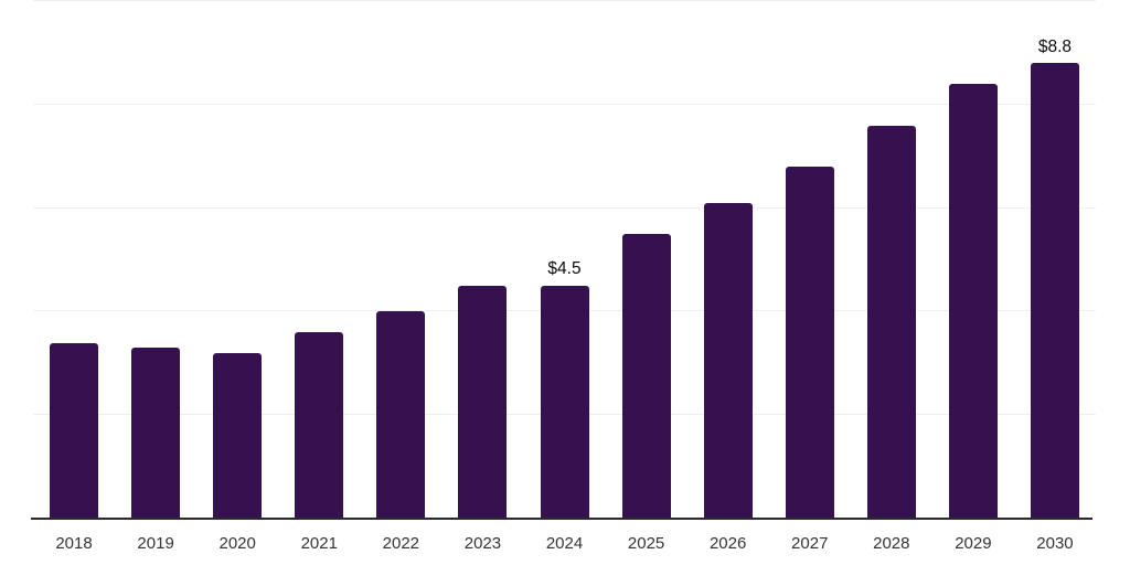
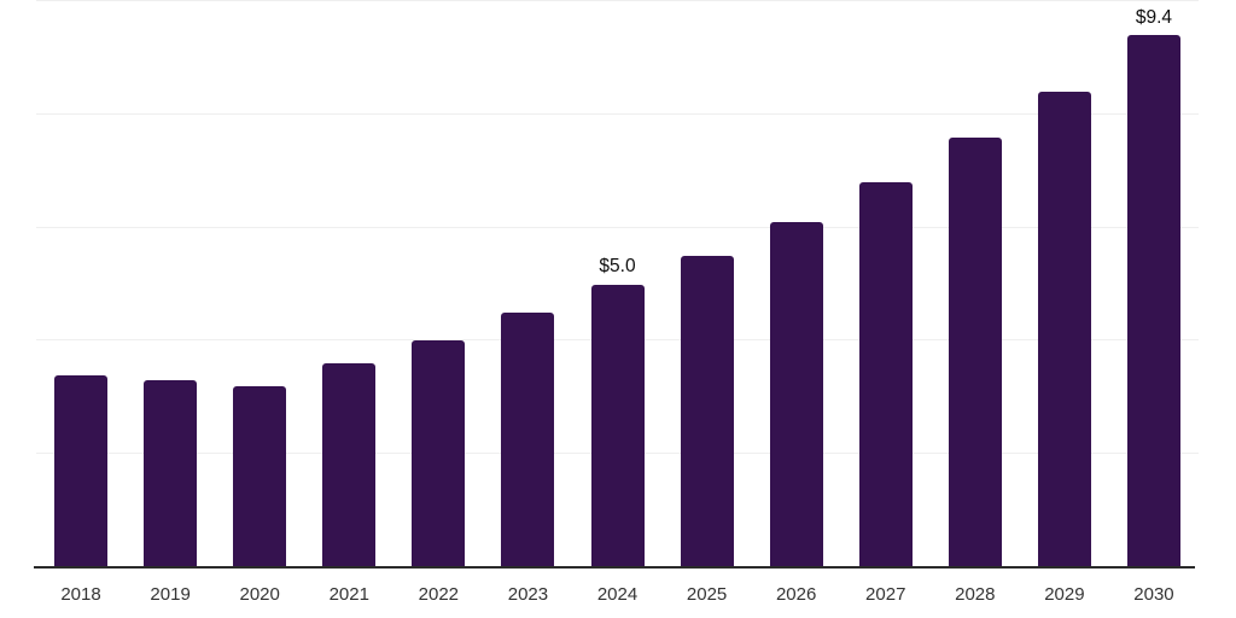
2024: $4.5 -> $5.0
2030: $8.8 -> $9.4
